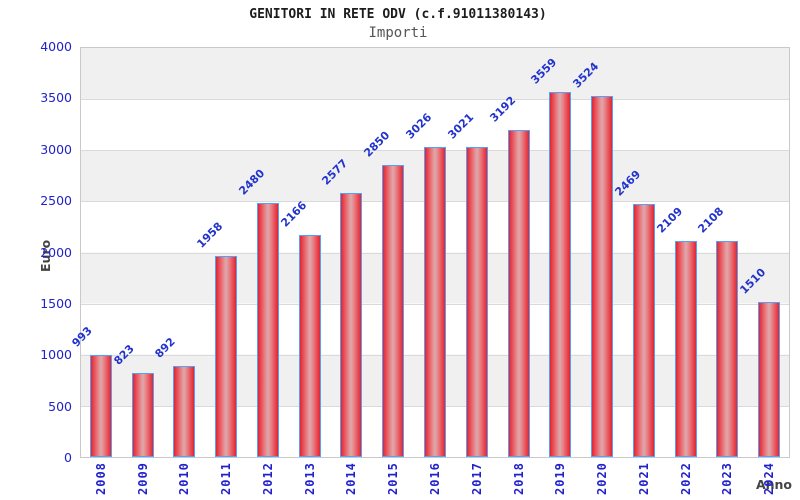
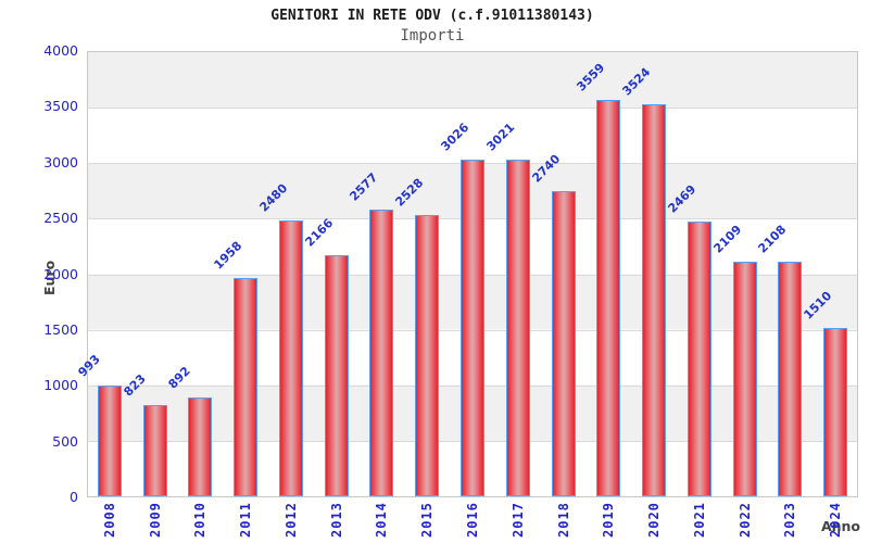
2015: 2850 -> 2528
2018: 3192 -> 2740
